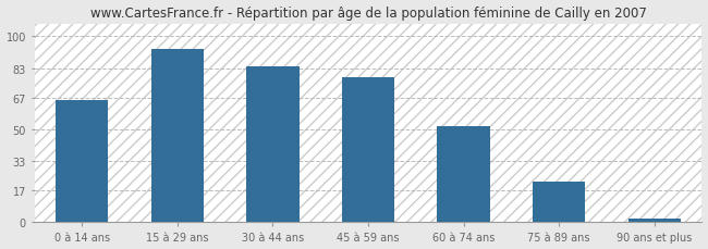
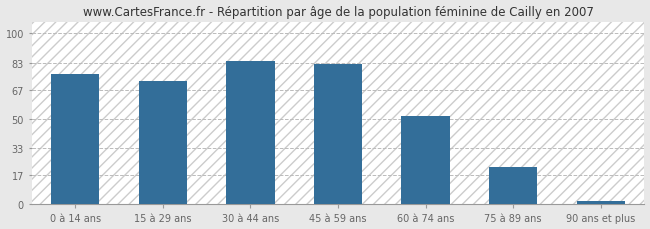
0 à 14 ans: 66 -> 76
15 à 29 ans: 93 -> 72
45 à 59 ans: 78 -> 82
